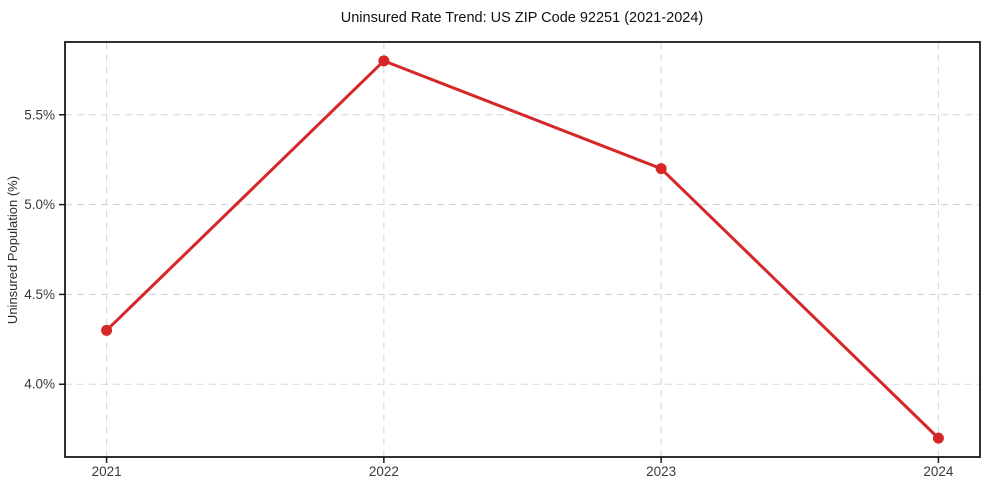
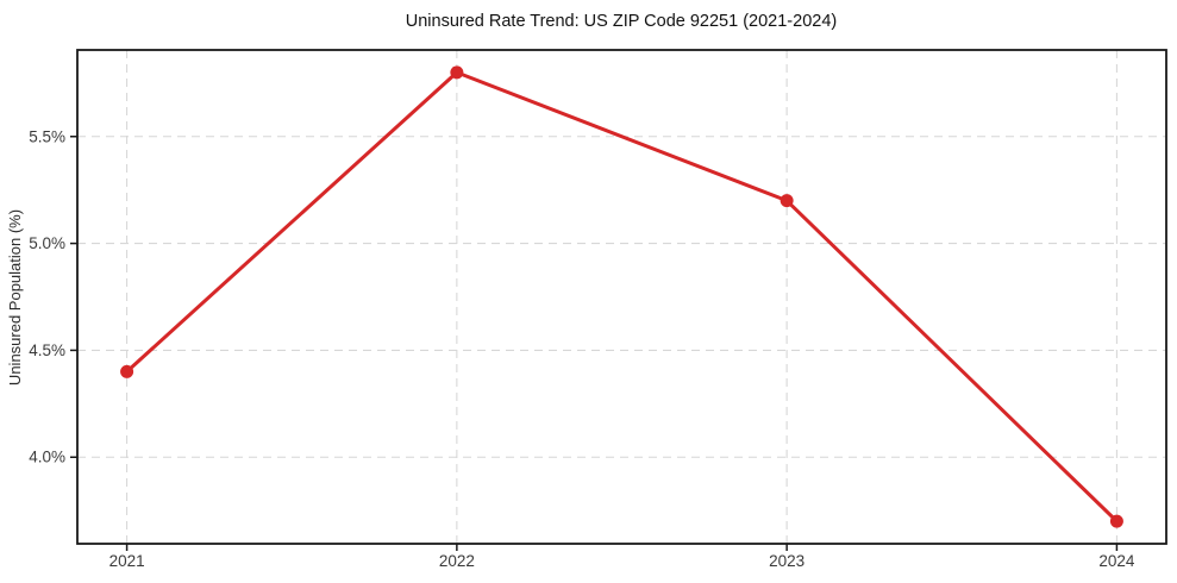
2021: 4.3% -> 4.4%
